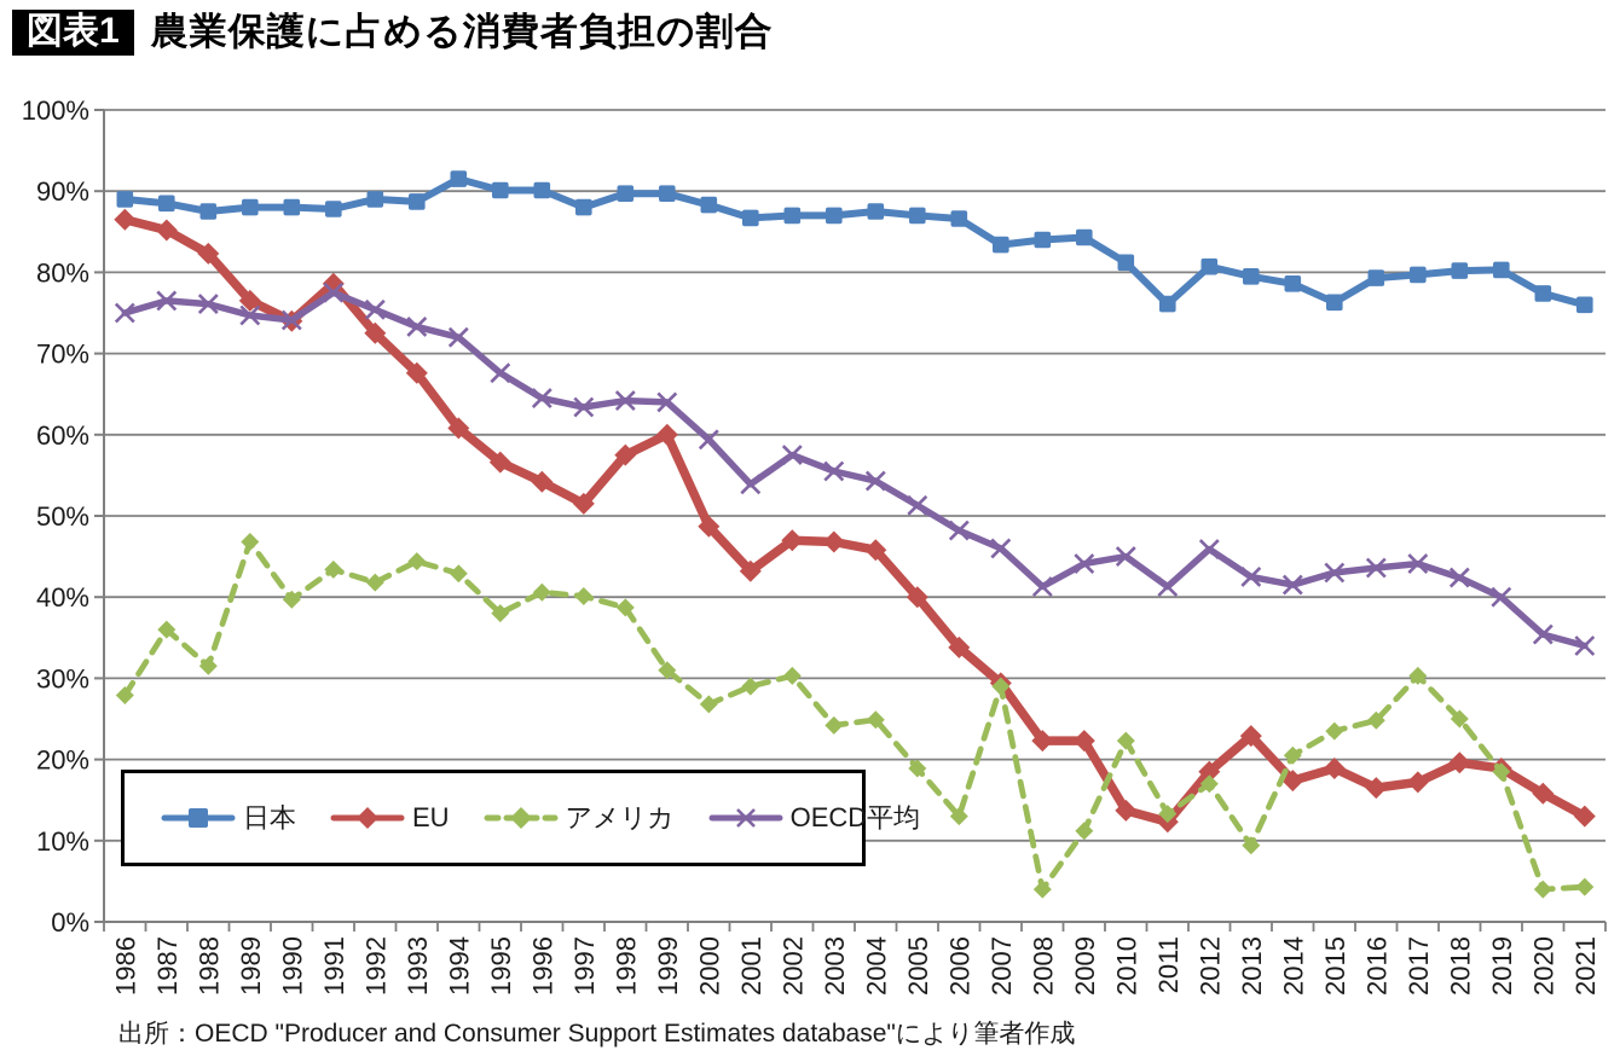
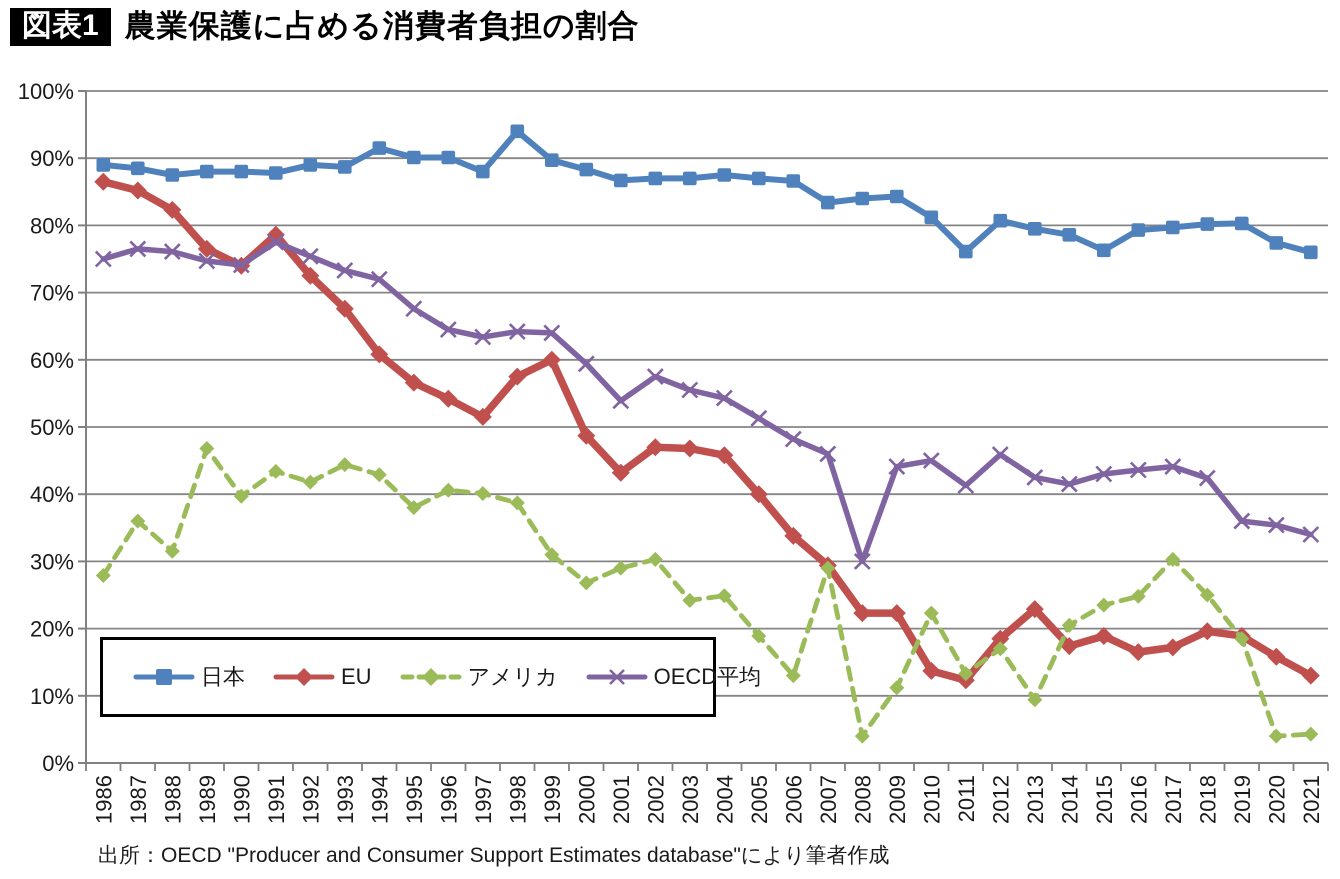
日本/1998: 90% -> 94%
OECD平均/2008: 41% -> 30%
OECD平均/2019: 40% -> 36%
